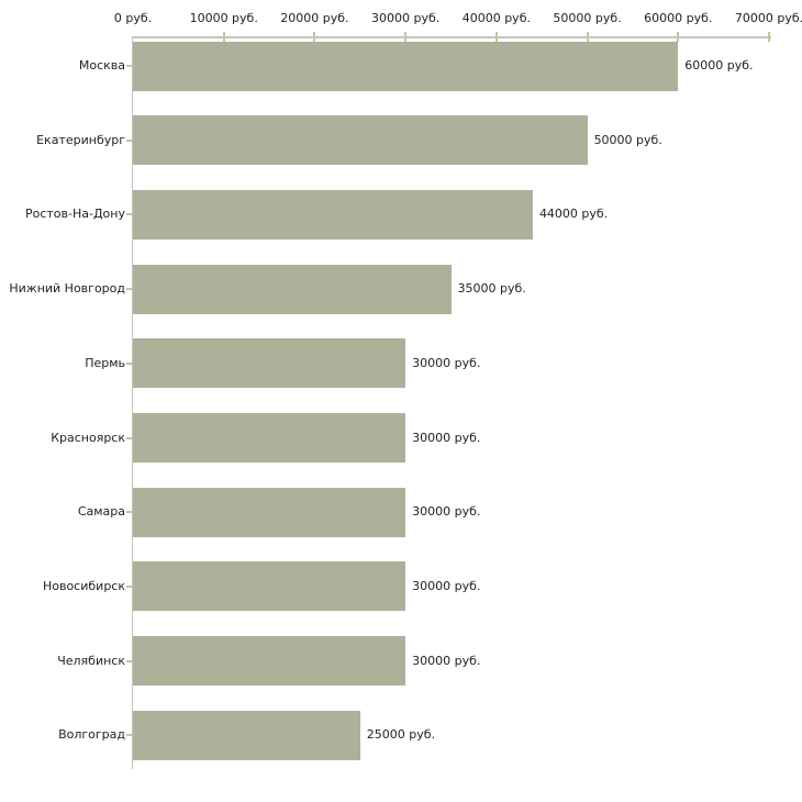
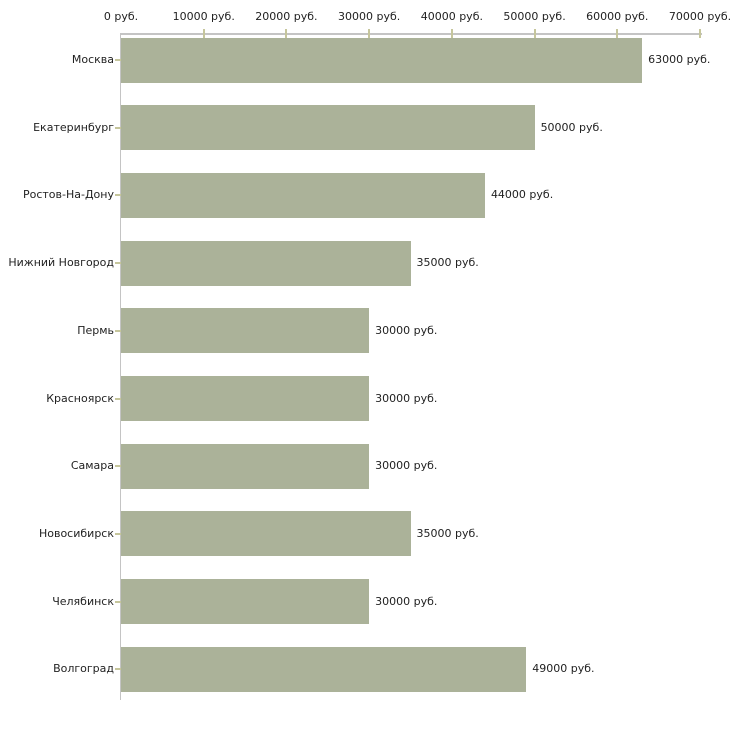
Москва: 60000 -> 63000
Новосибирск: 30000 -> 35000
Волгоград: 25000 -> 49000
